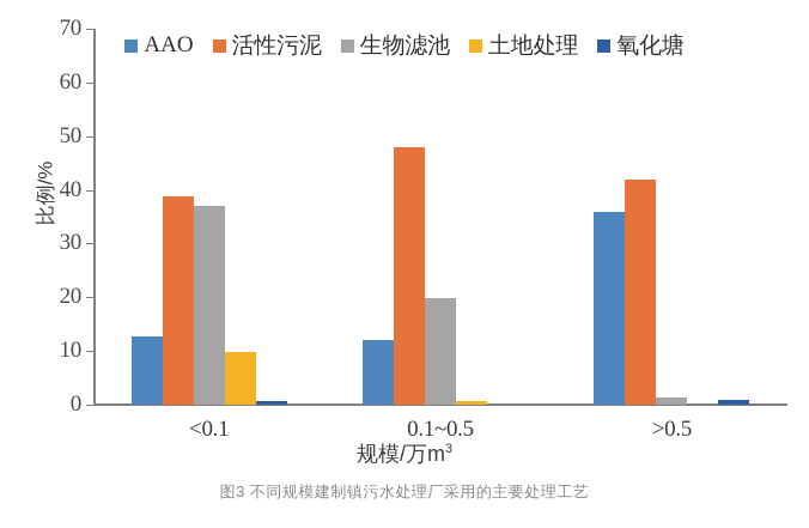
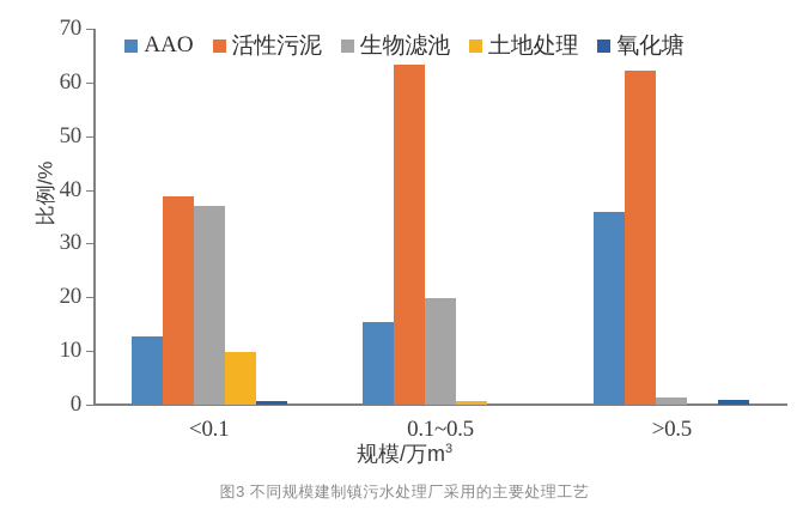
AAO/0.1~0.5: 12 -> 15
活性污泥/0.1~0.5: 48 -> 63
活性污泥/>0.5: 42 -> 62
